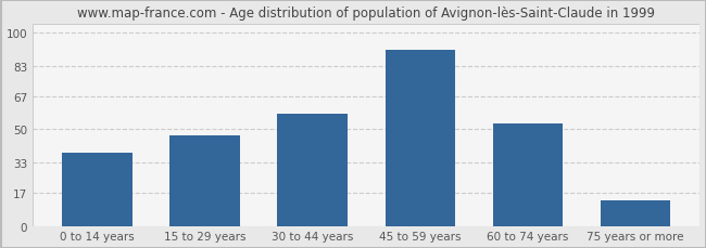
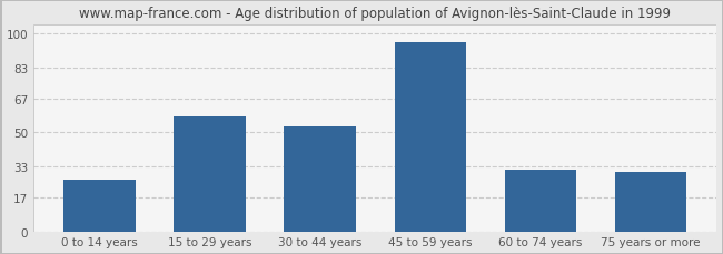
0 to 14 years: 38 -> 26
15 to 29 years: 47 -> 58
30 to 44 years: 58 -> 53
45 to 59 years: 91 -> 96
60 to 74 years: 53 -> 31
75 years or more: 13 -> 30
